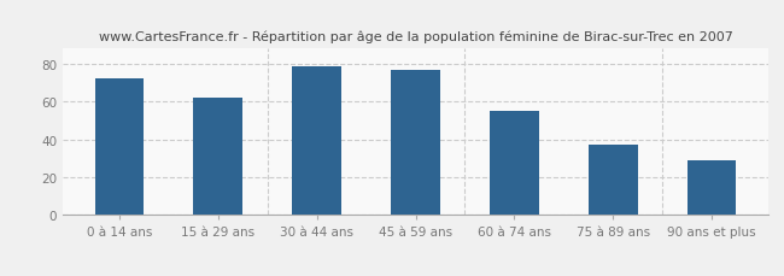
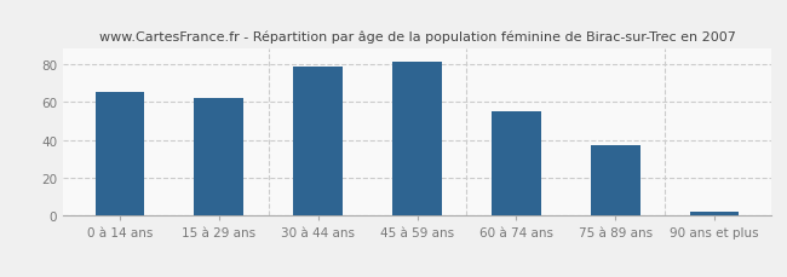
0 à 14 ans: 72 -> 65
45 à 59 ans: 77 -> 81
90 ans et plus: 29 -> 2
